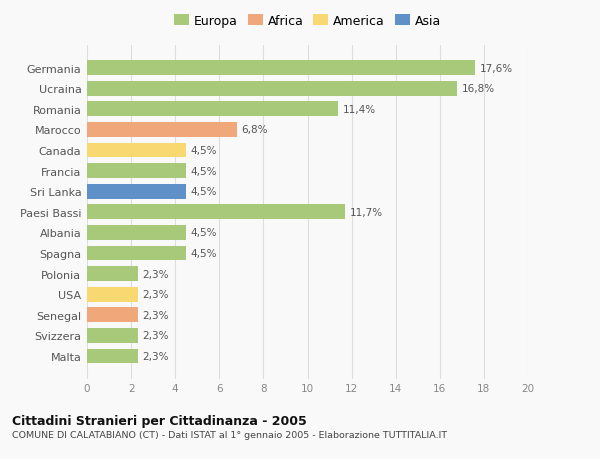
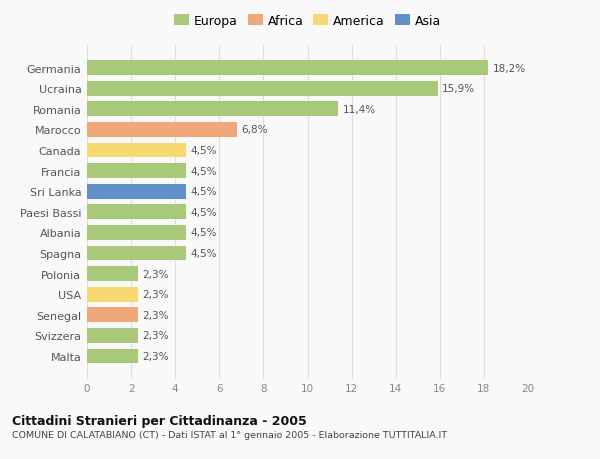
Germania: 17,6% -> 18,2%
Ucraina: 16,8% -> 15,9%
Paesi Bassi: 11,7% -> 4,5%
